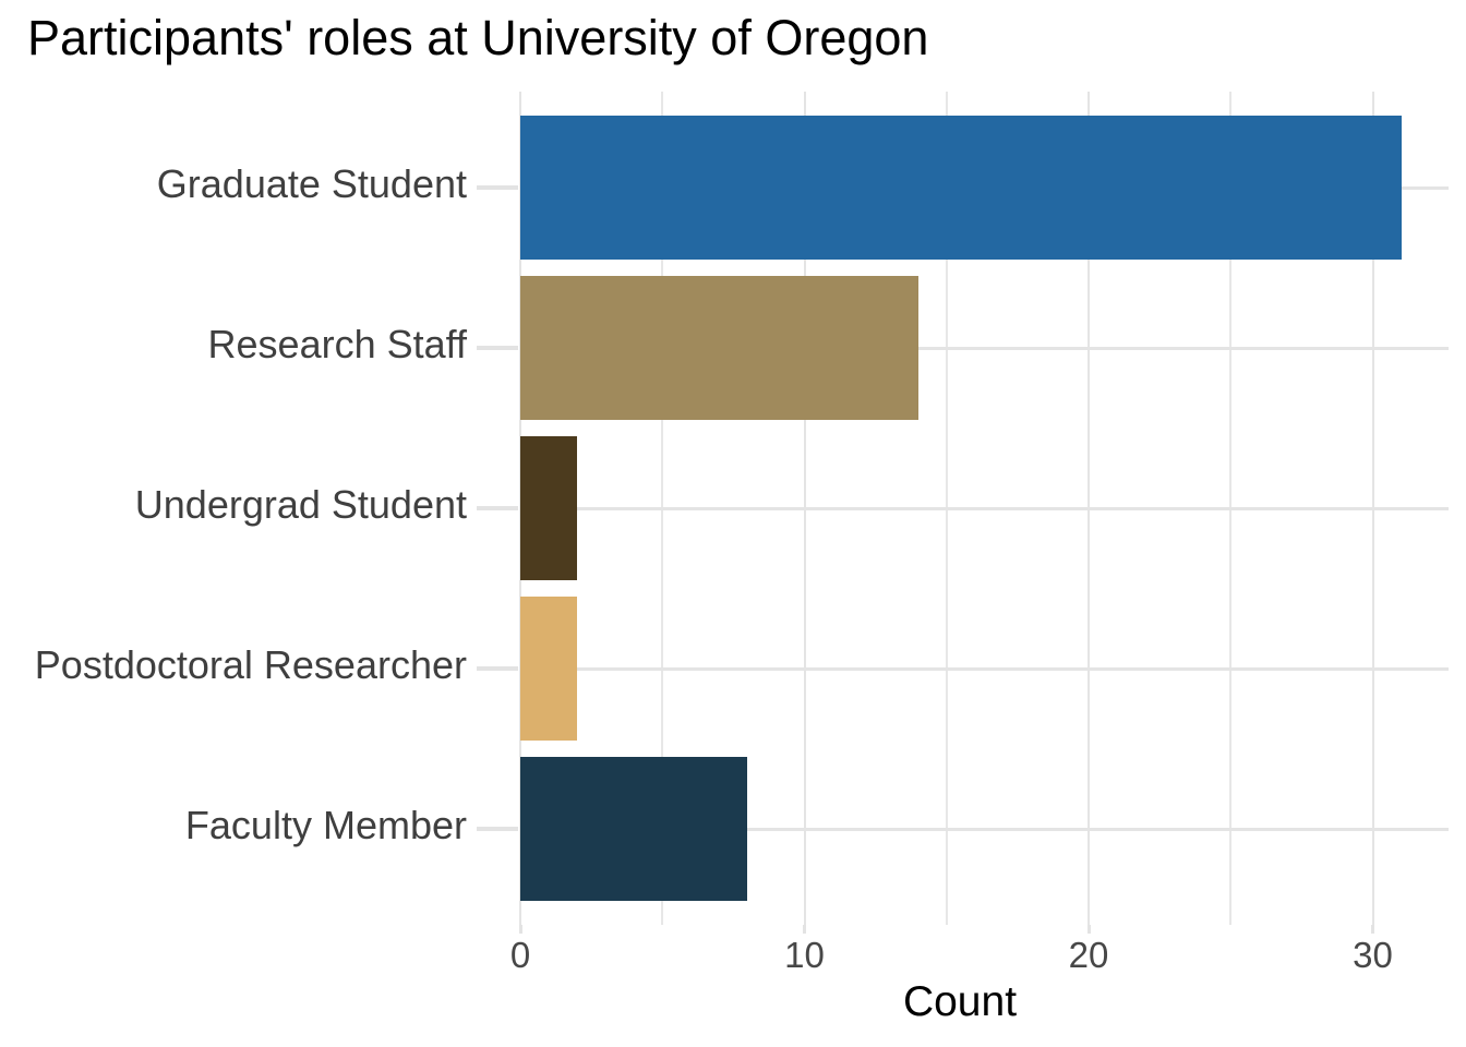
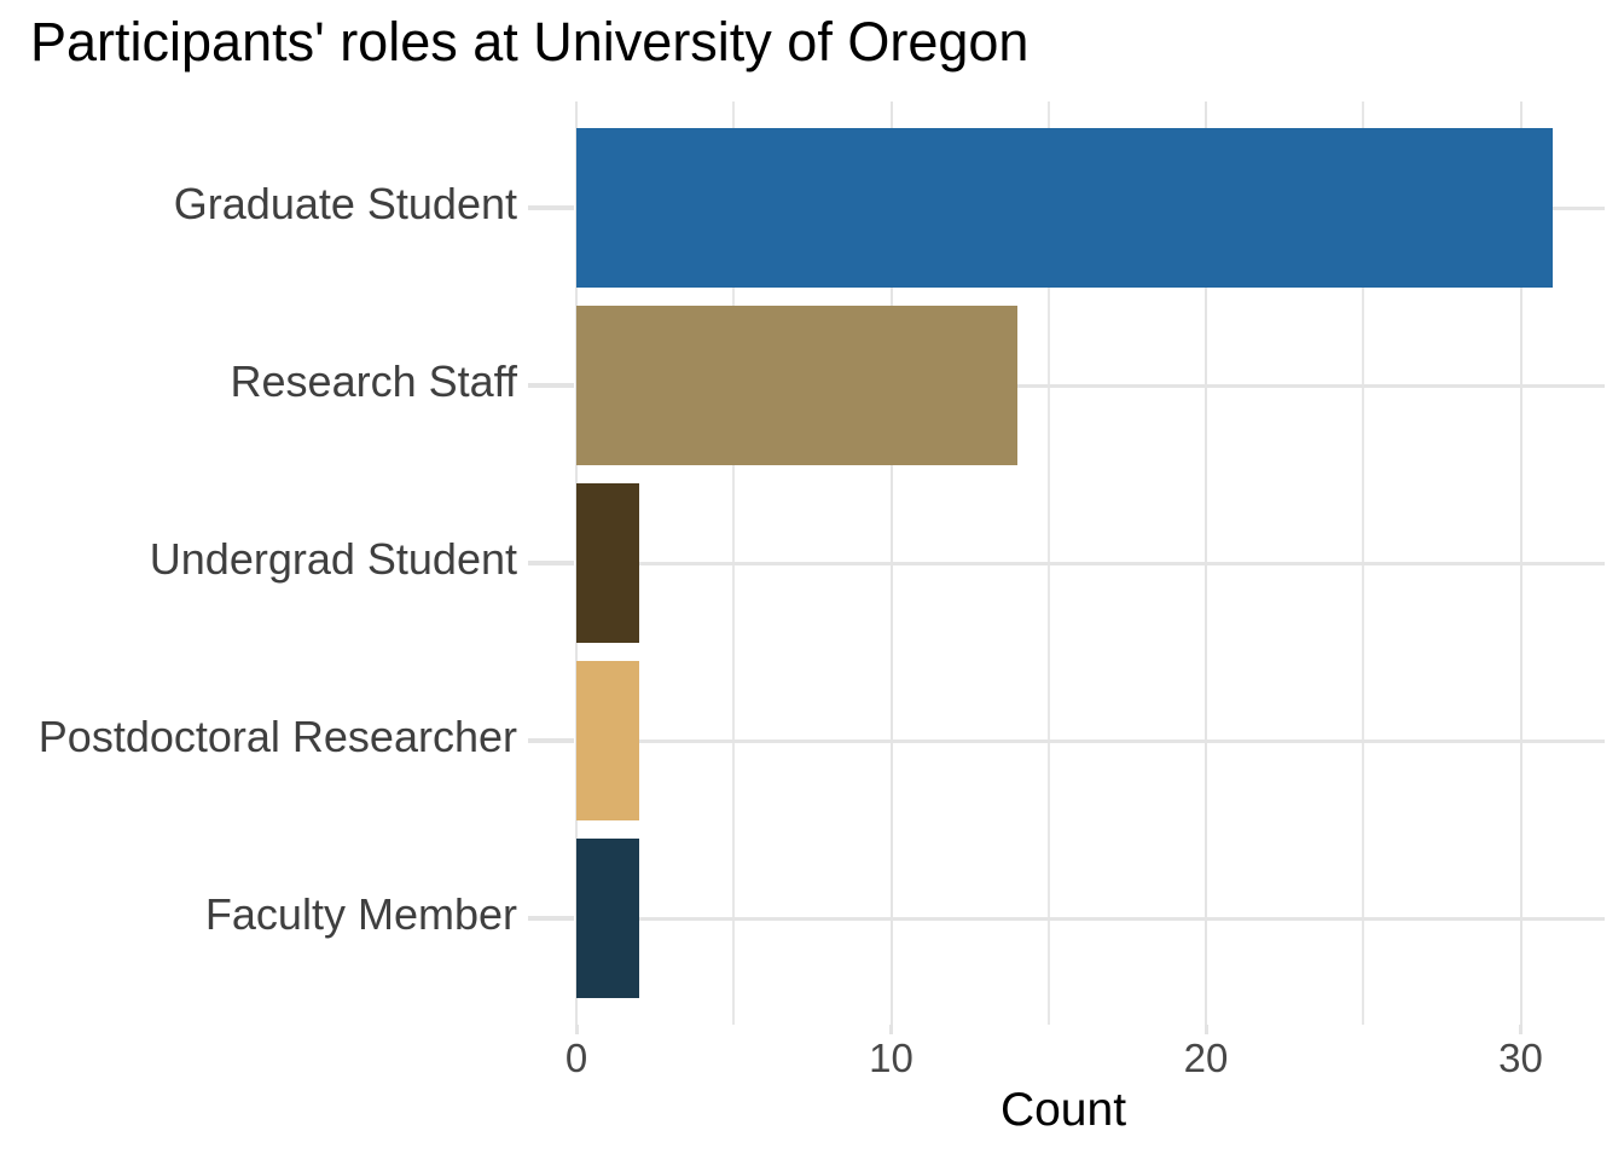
Faculty Member: 8 -> 2
